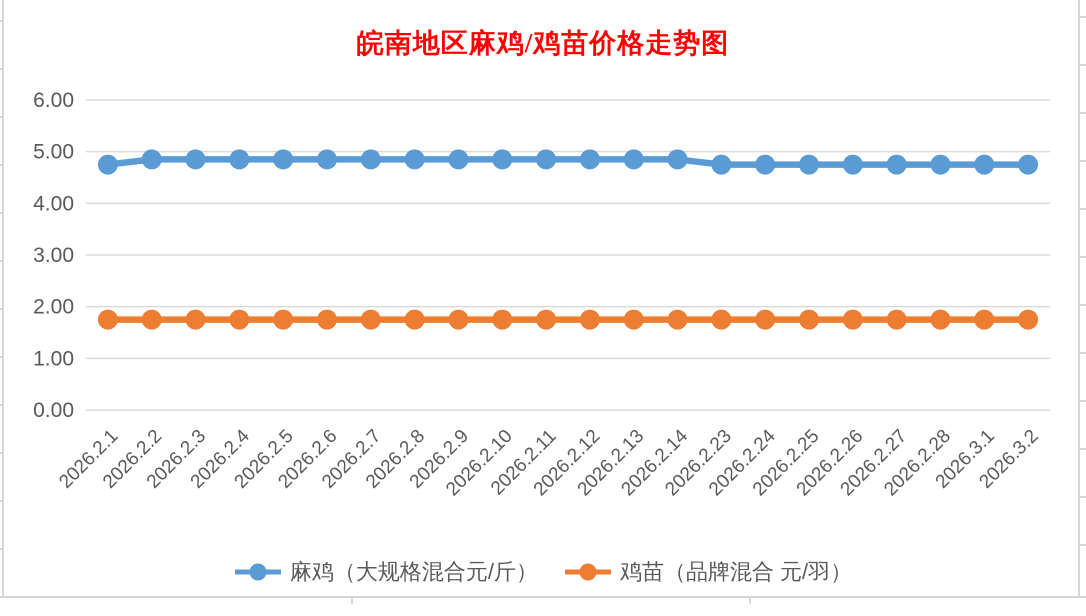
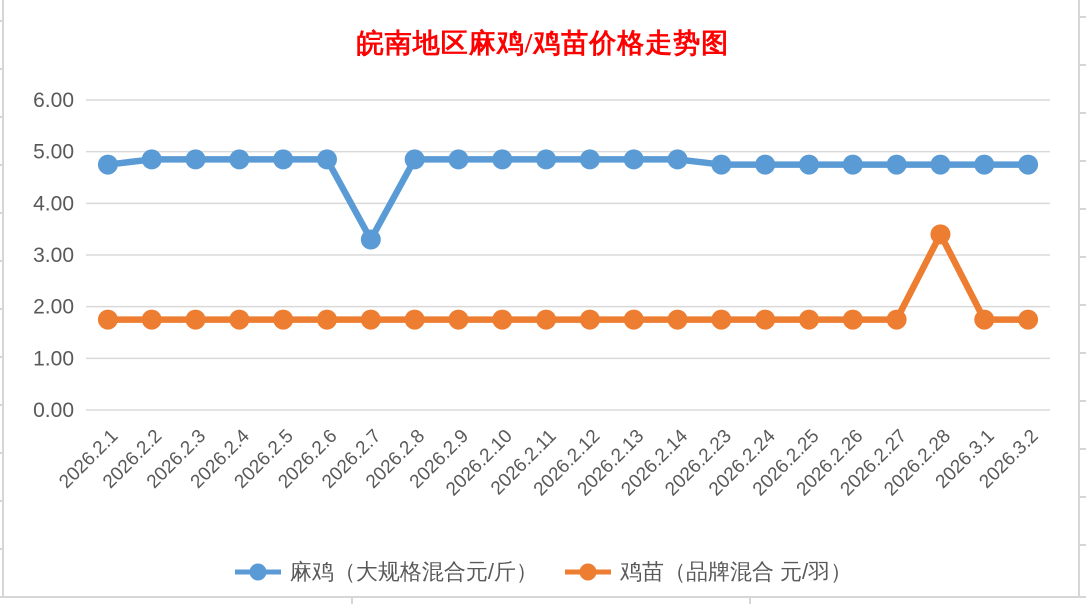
麻鸡（大规格混合元/斤）/2026.2.7: 4.8 -> 3.3
鸡苗（品牌混合 元/羽）/2026.2.28: 1.8 -> 3.4
